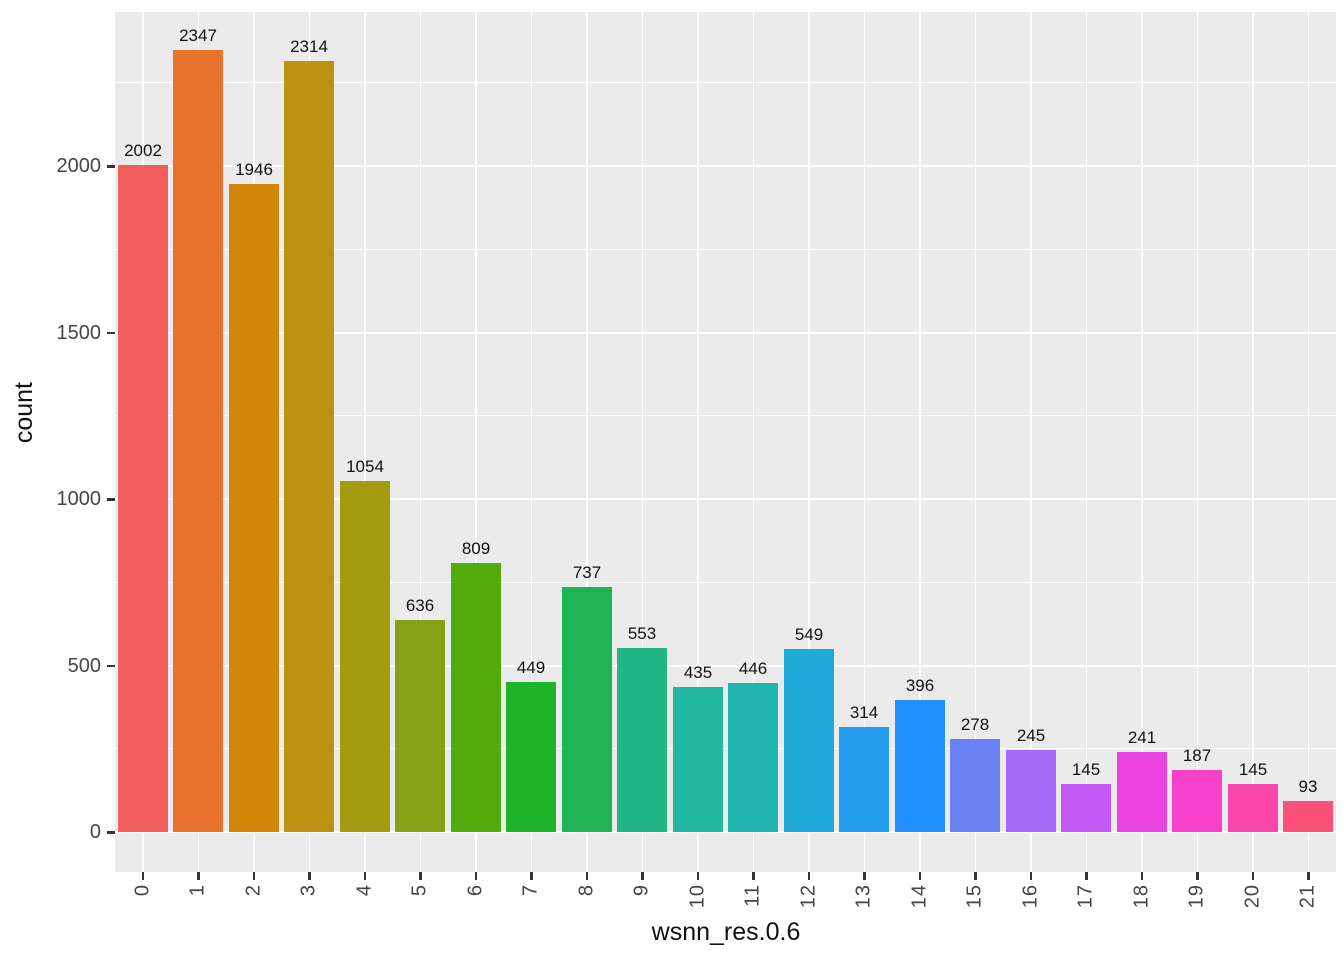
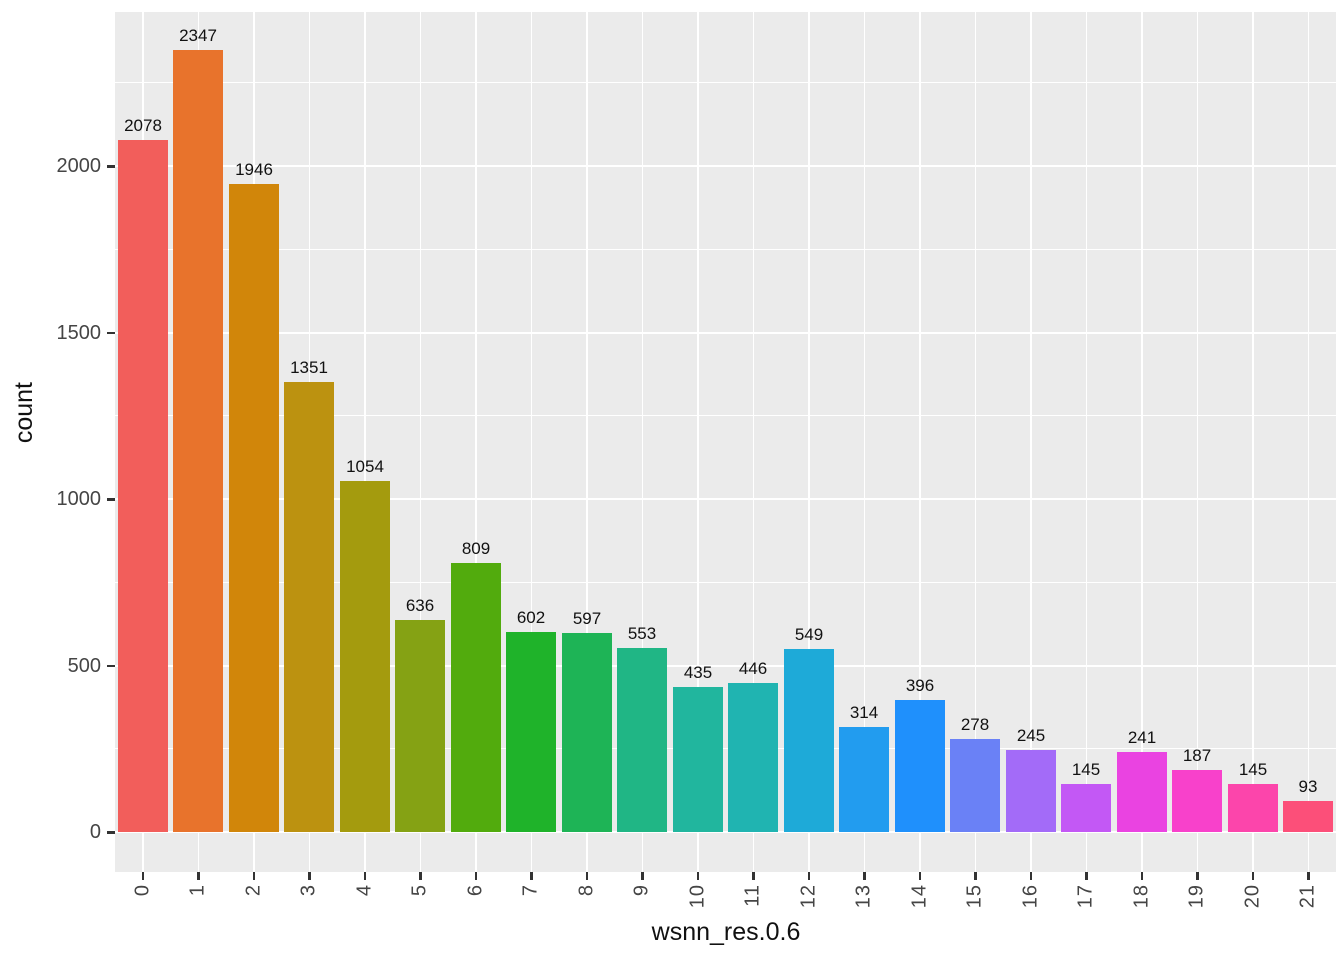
0: 2002 -> 2078
3: 2314 -> 1351
7: 449 -> 602
8: 737 -> 597
